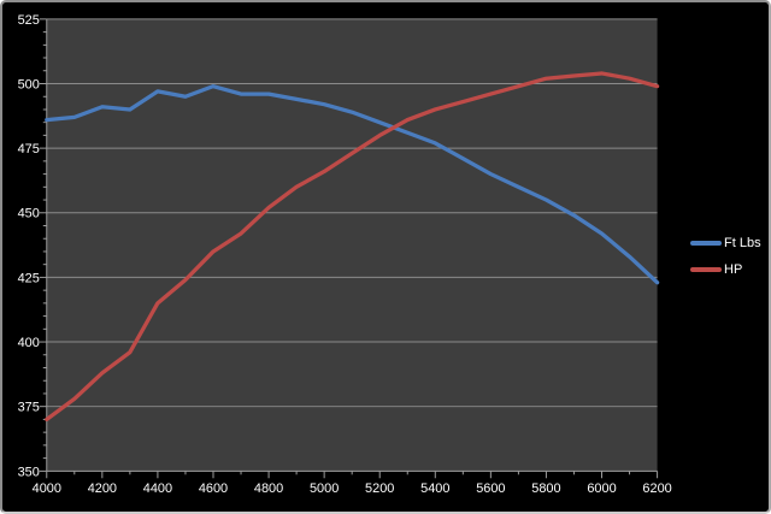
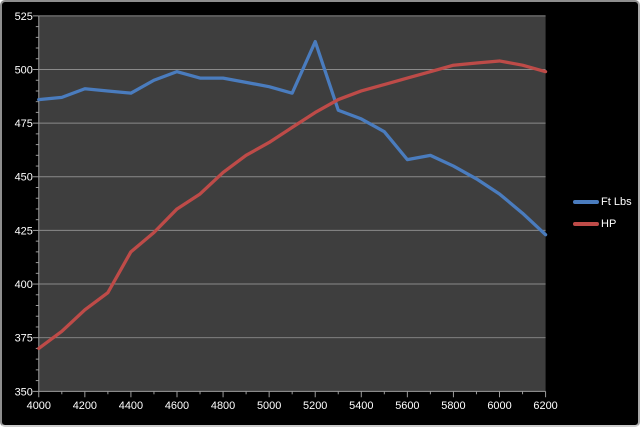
Ft Lbs/4400: 497 -> 489
Ft Lbs/5200: 485 -> 513
Ft Lbs/5600: 465 -> 458
